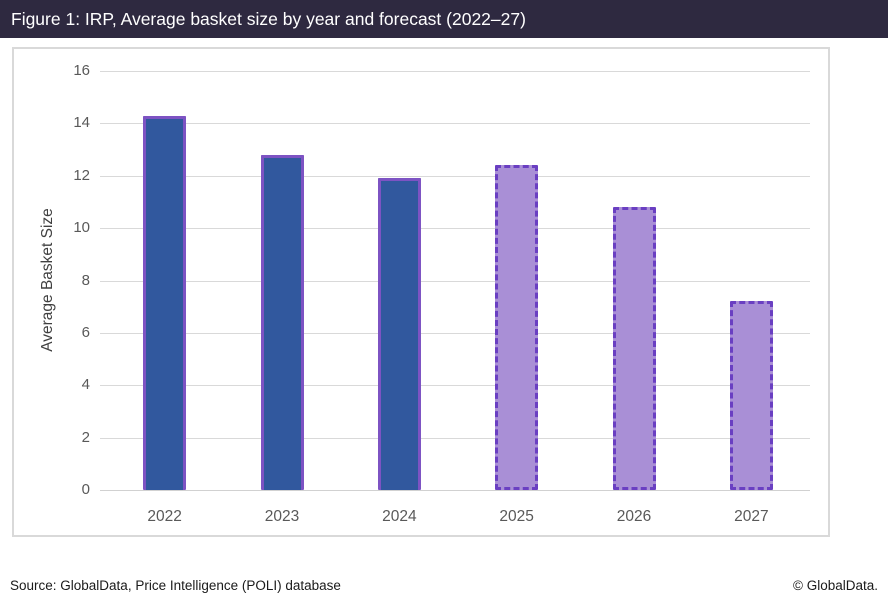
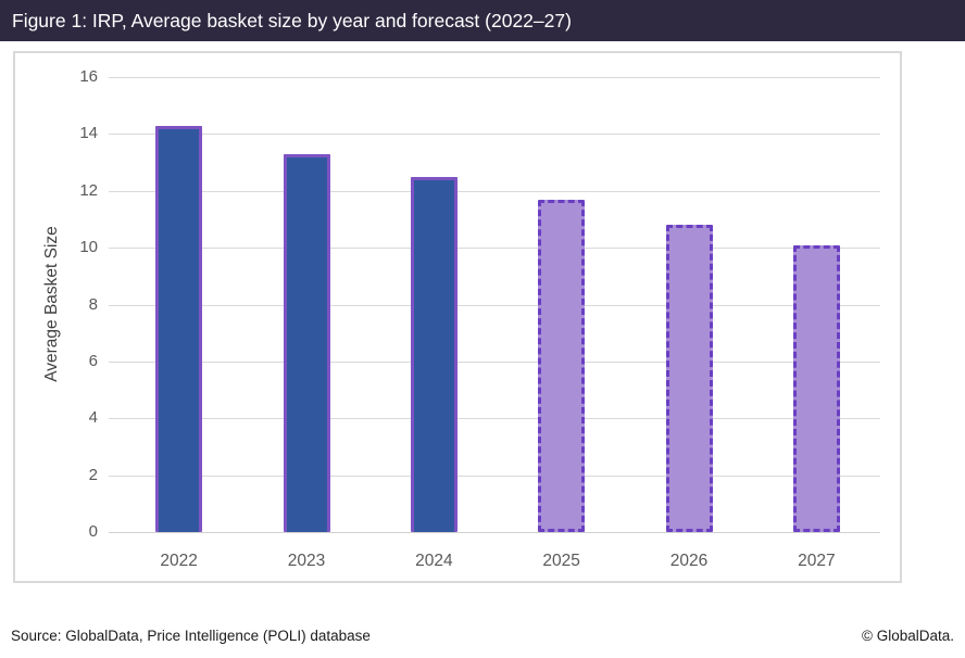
2023: 12.8 -> 13.3
2024: 11.9 -> 12.5
2025: 12.4 -> 11.7
2027: 7.2 -> 10.1
